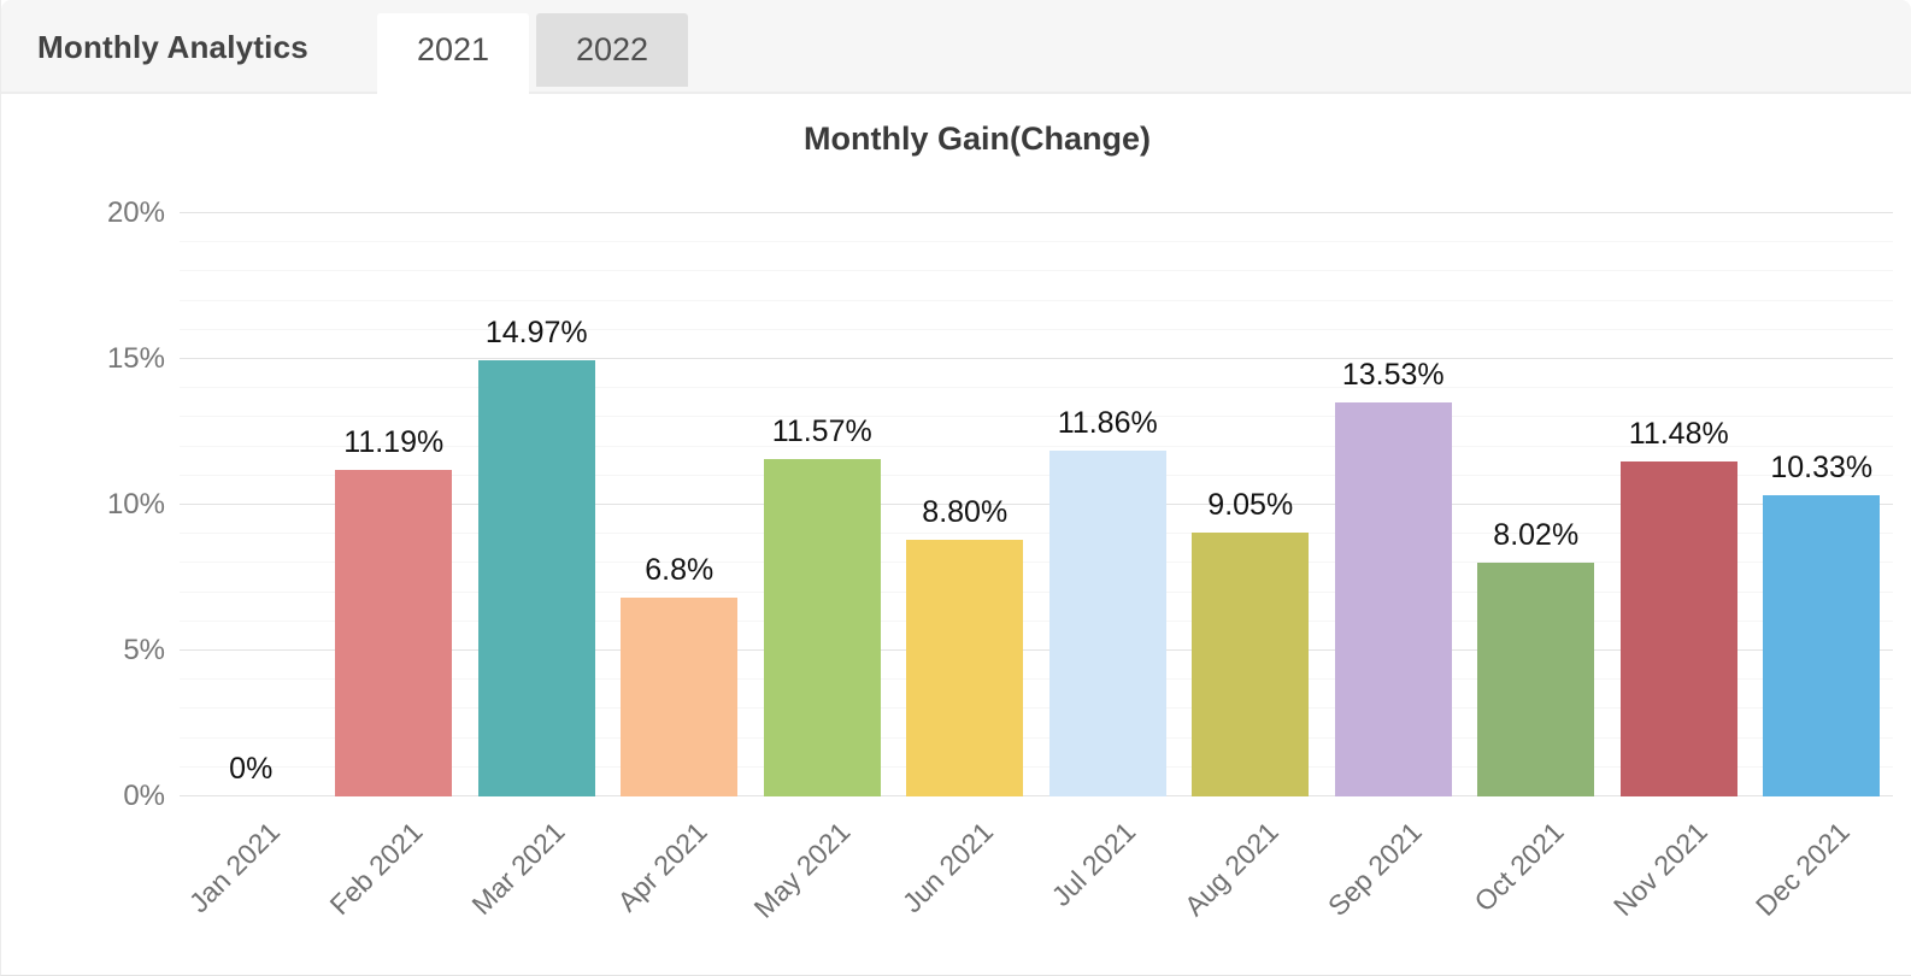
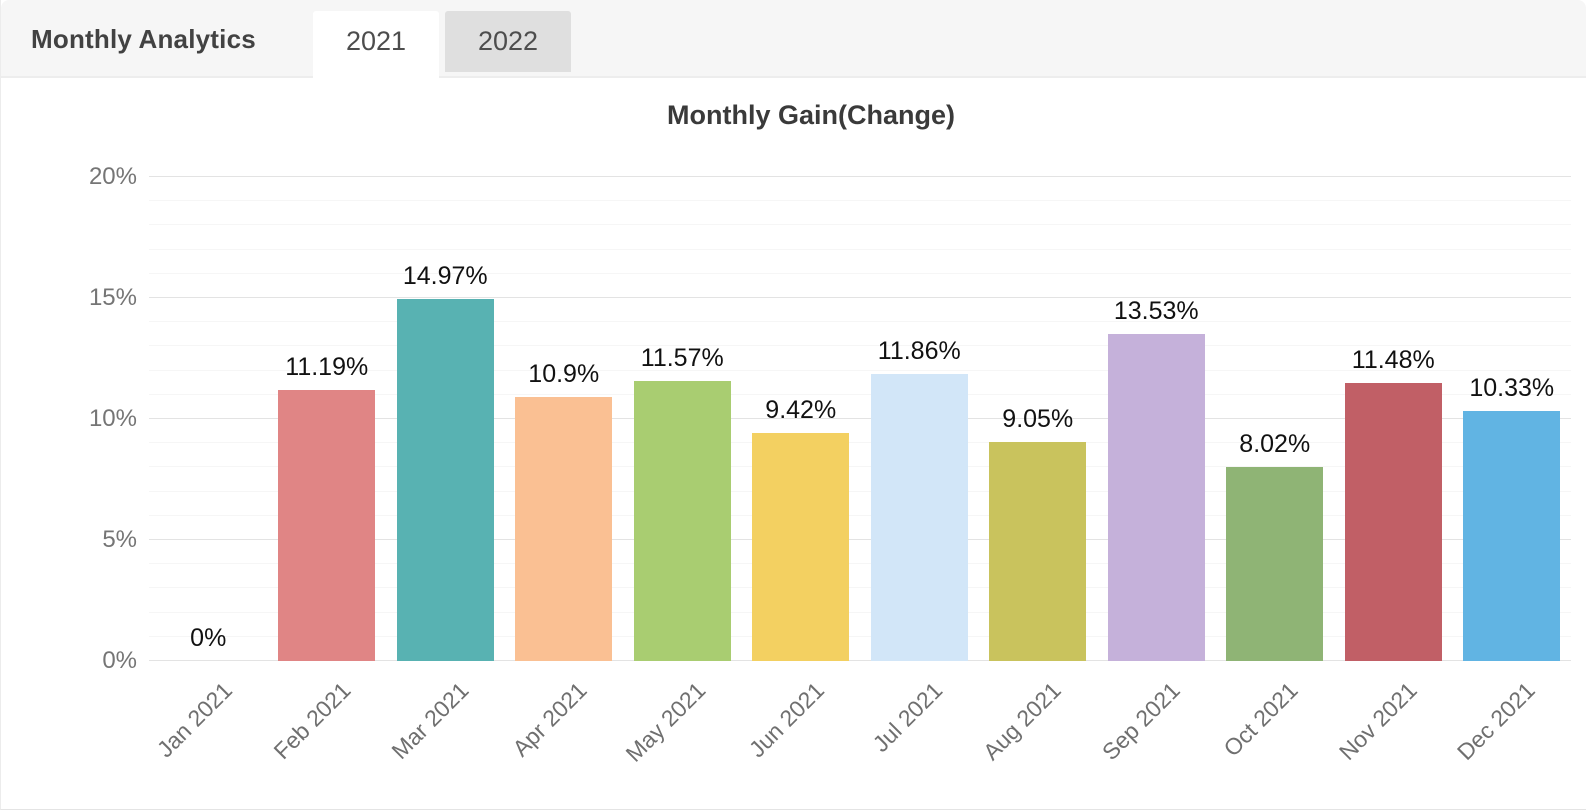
Apr 2021: 6.8% -> 10.9%
Jun 2021: 8.80% -> 9.42%
